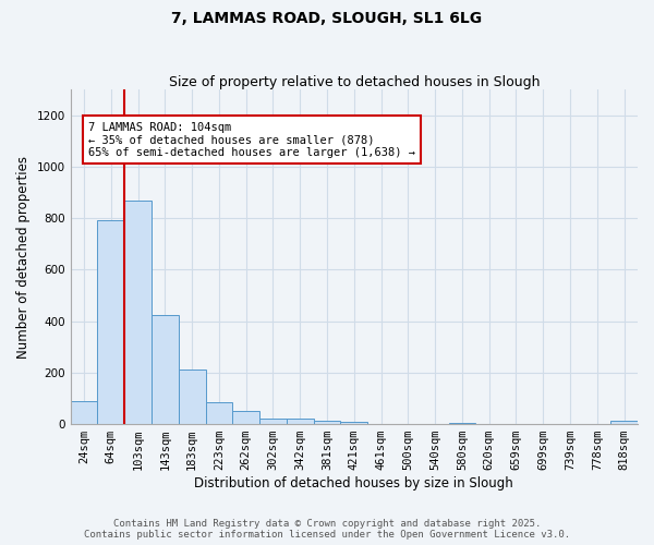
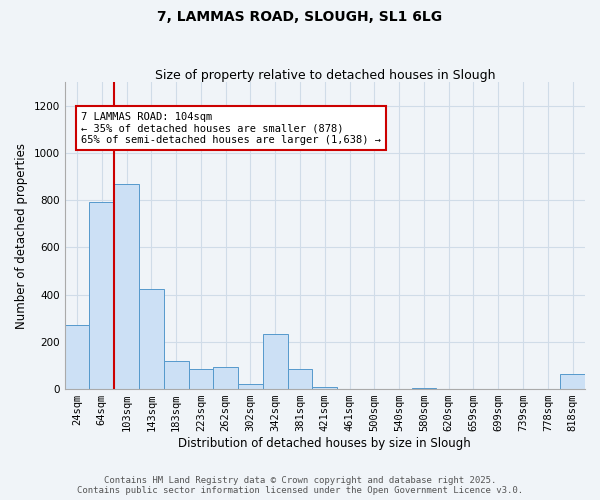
24sqm: 90 -> 270
183sqm: 210 -> 120
262sqm: 50 -> 95
342sqm: 20 -> 235
381sqm: 15 -> 85
818sqm: 15 -> 65
